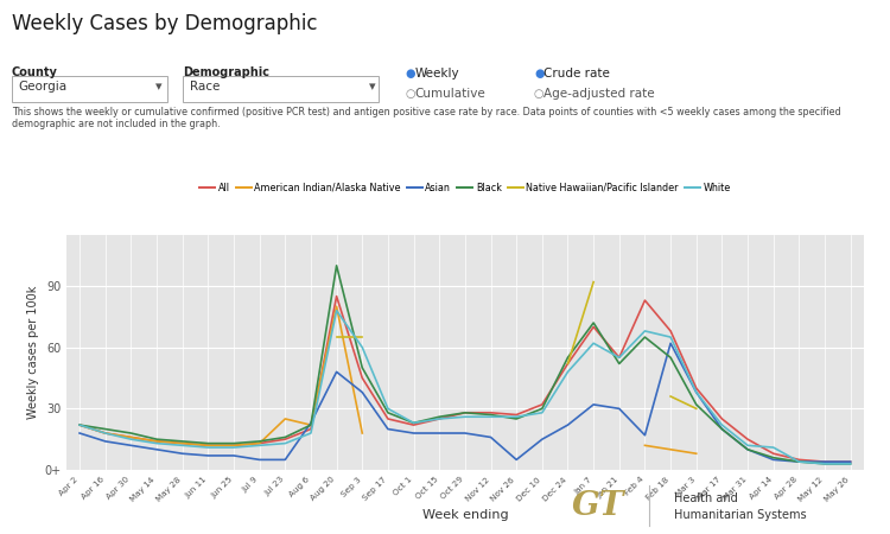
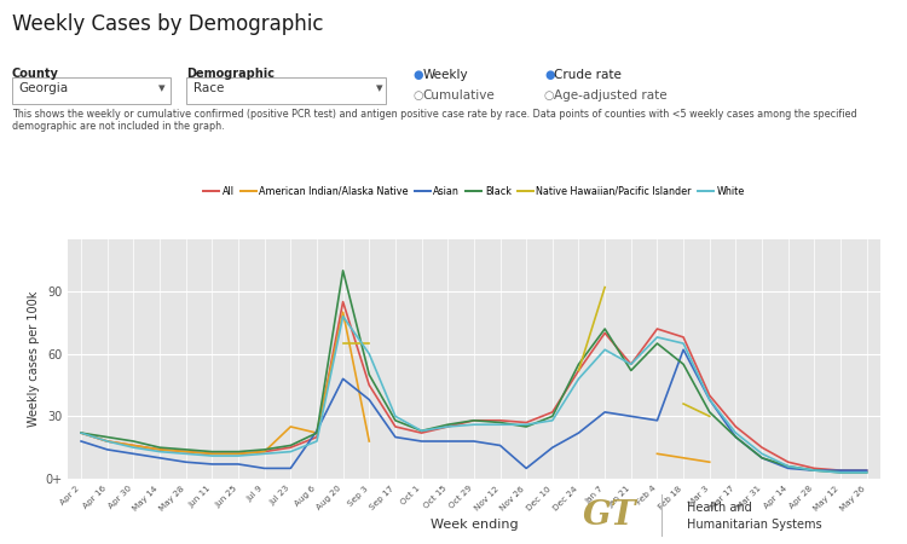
All/Feb 4: 83 -> 72
Asian/Feb 4: 17 -> 28
White/Apr 14: 11 -> 6
